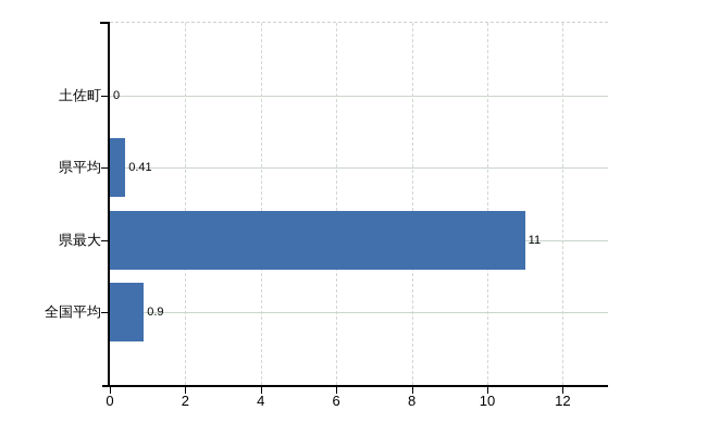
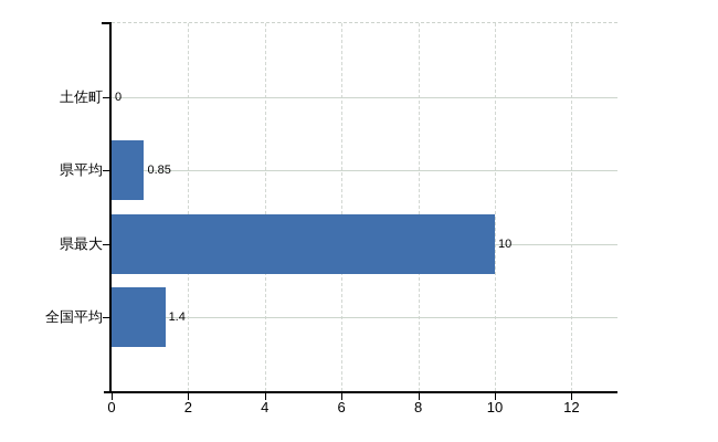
県平均: 0.41 -> 0.85
県最大: 11 -> 10
全国平均: 0.9 -> 1.4
